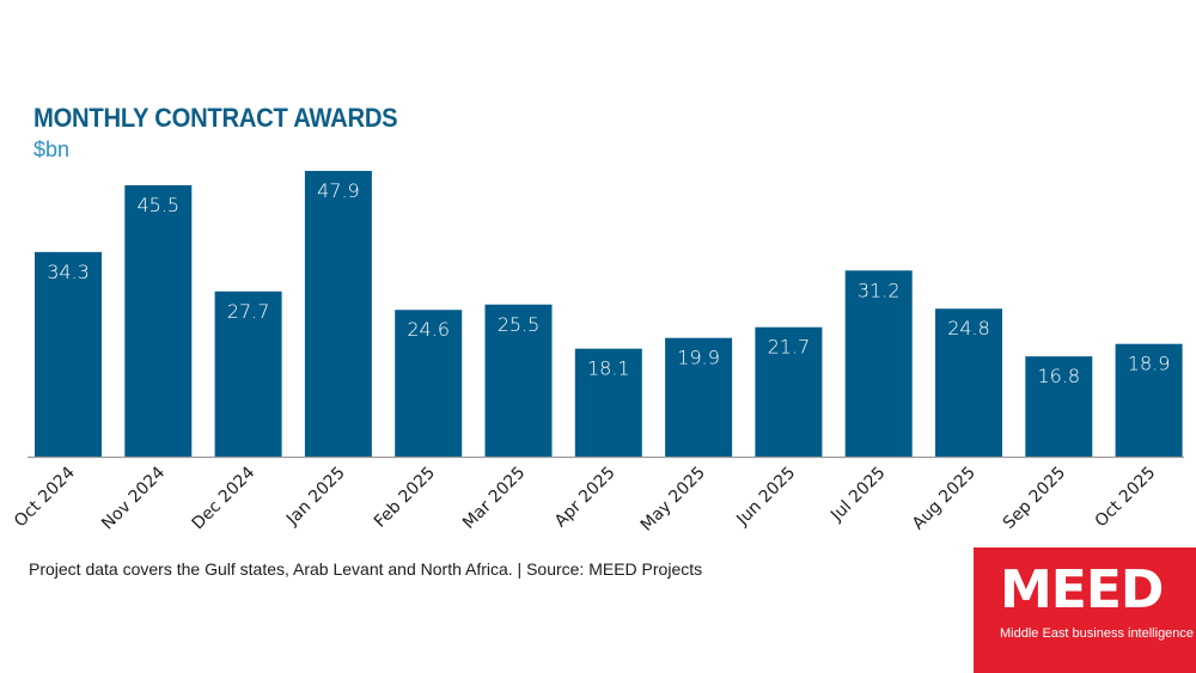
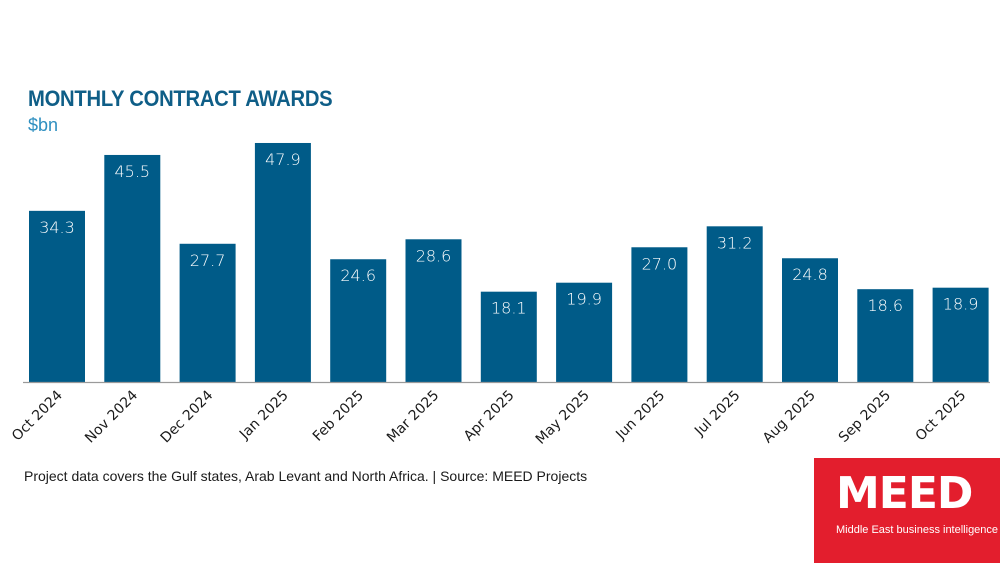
Mar 2025: 25.5 -> 28.6
Jun 2025: 21.7 -> 27.0
Sep 2025: 16.8 -> 18.6
